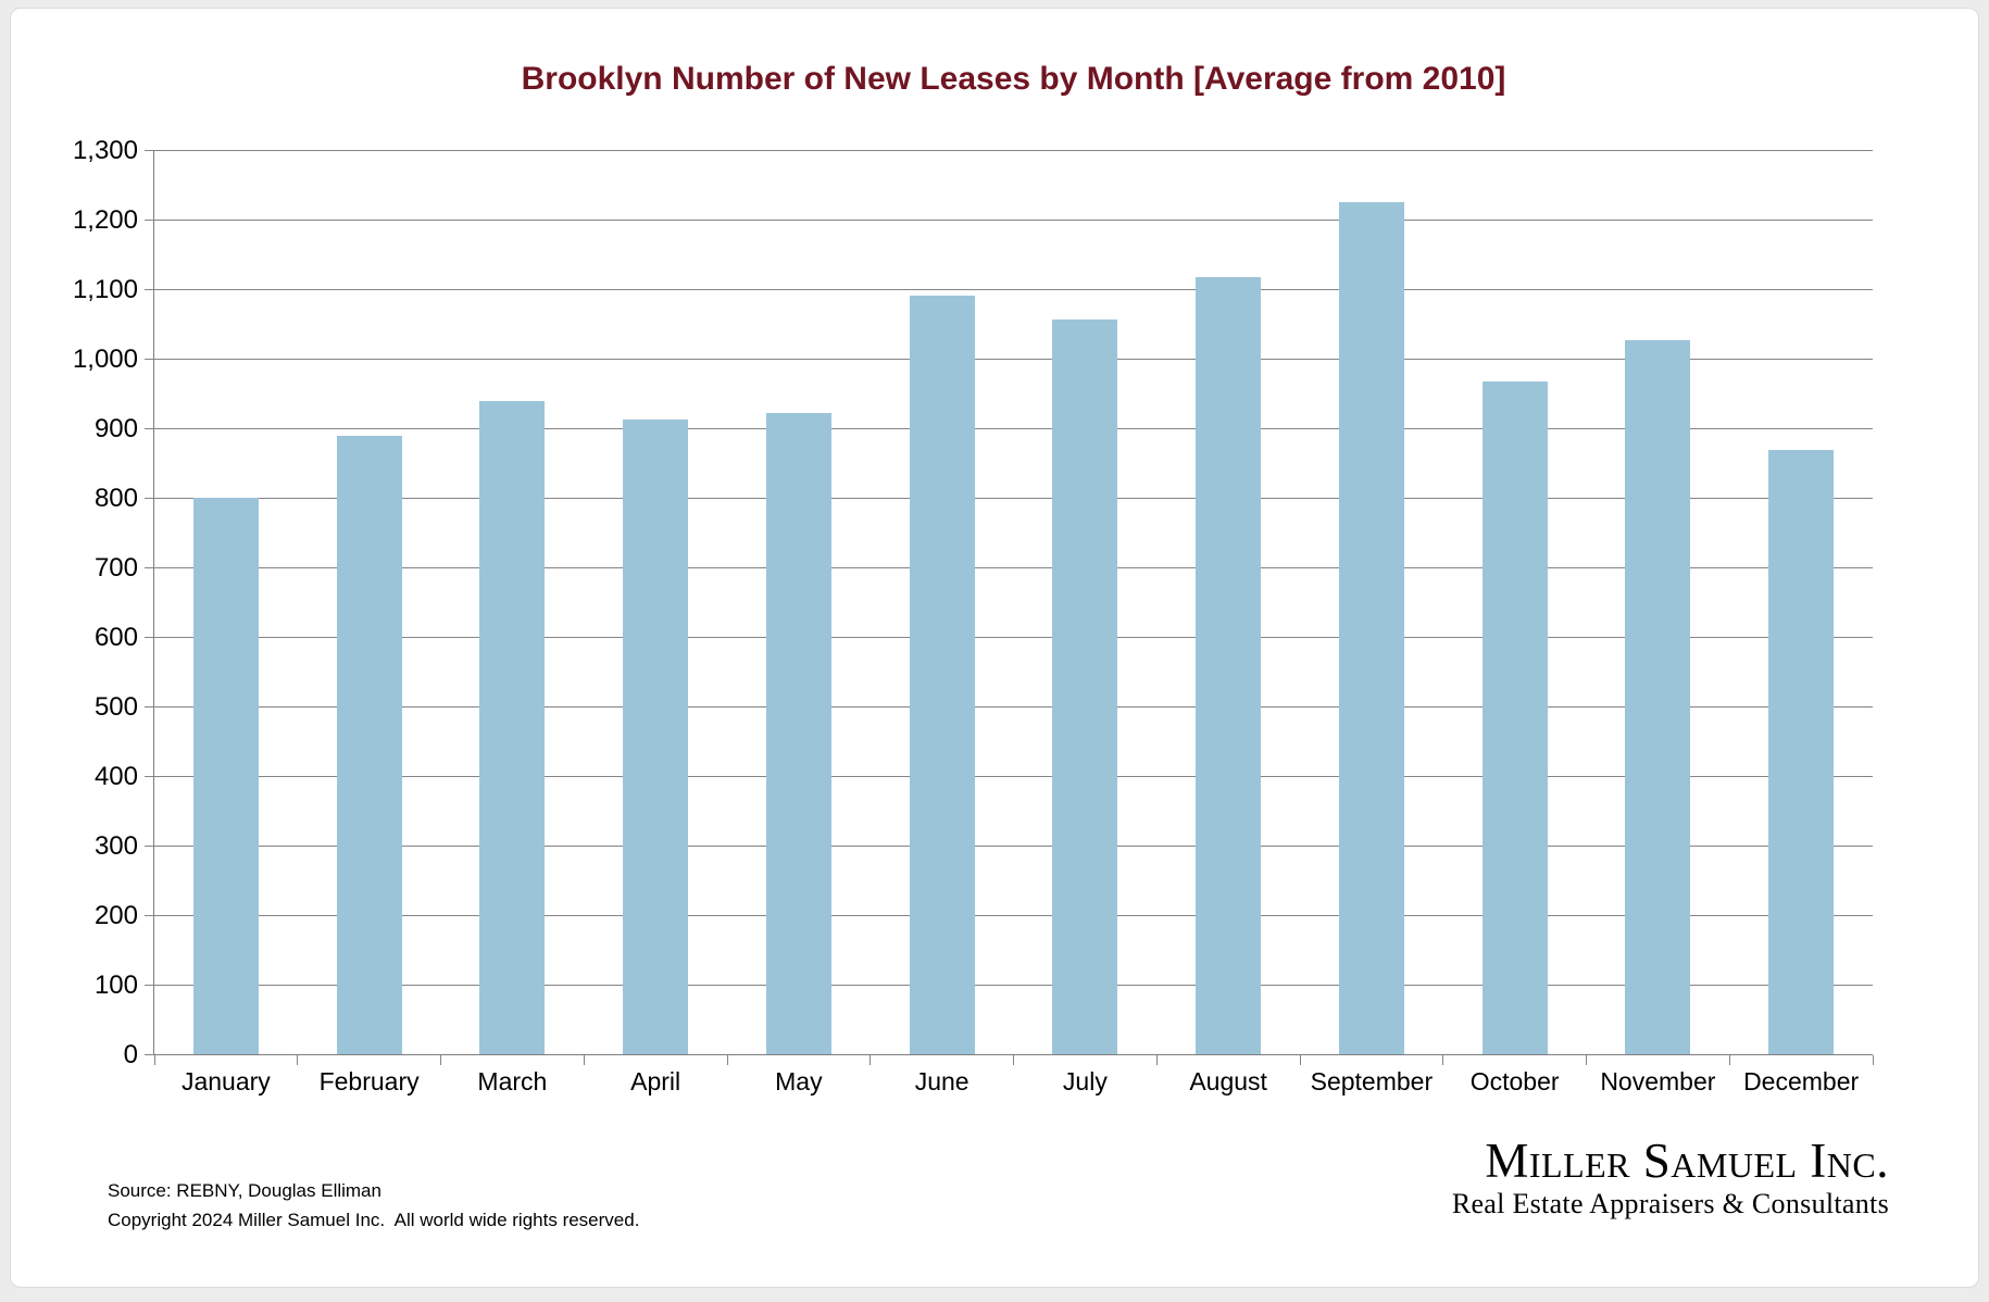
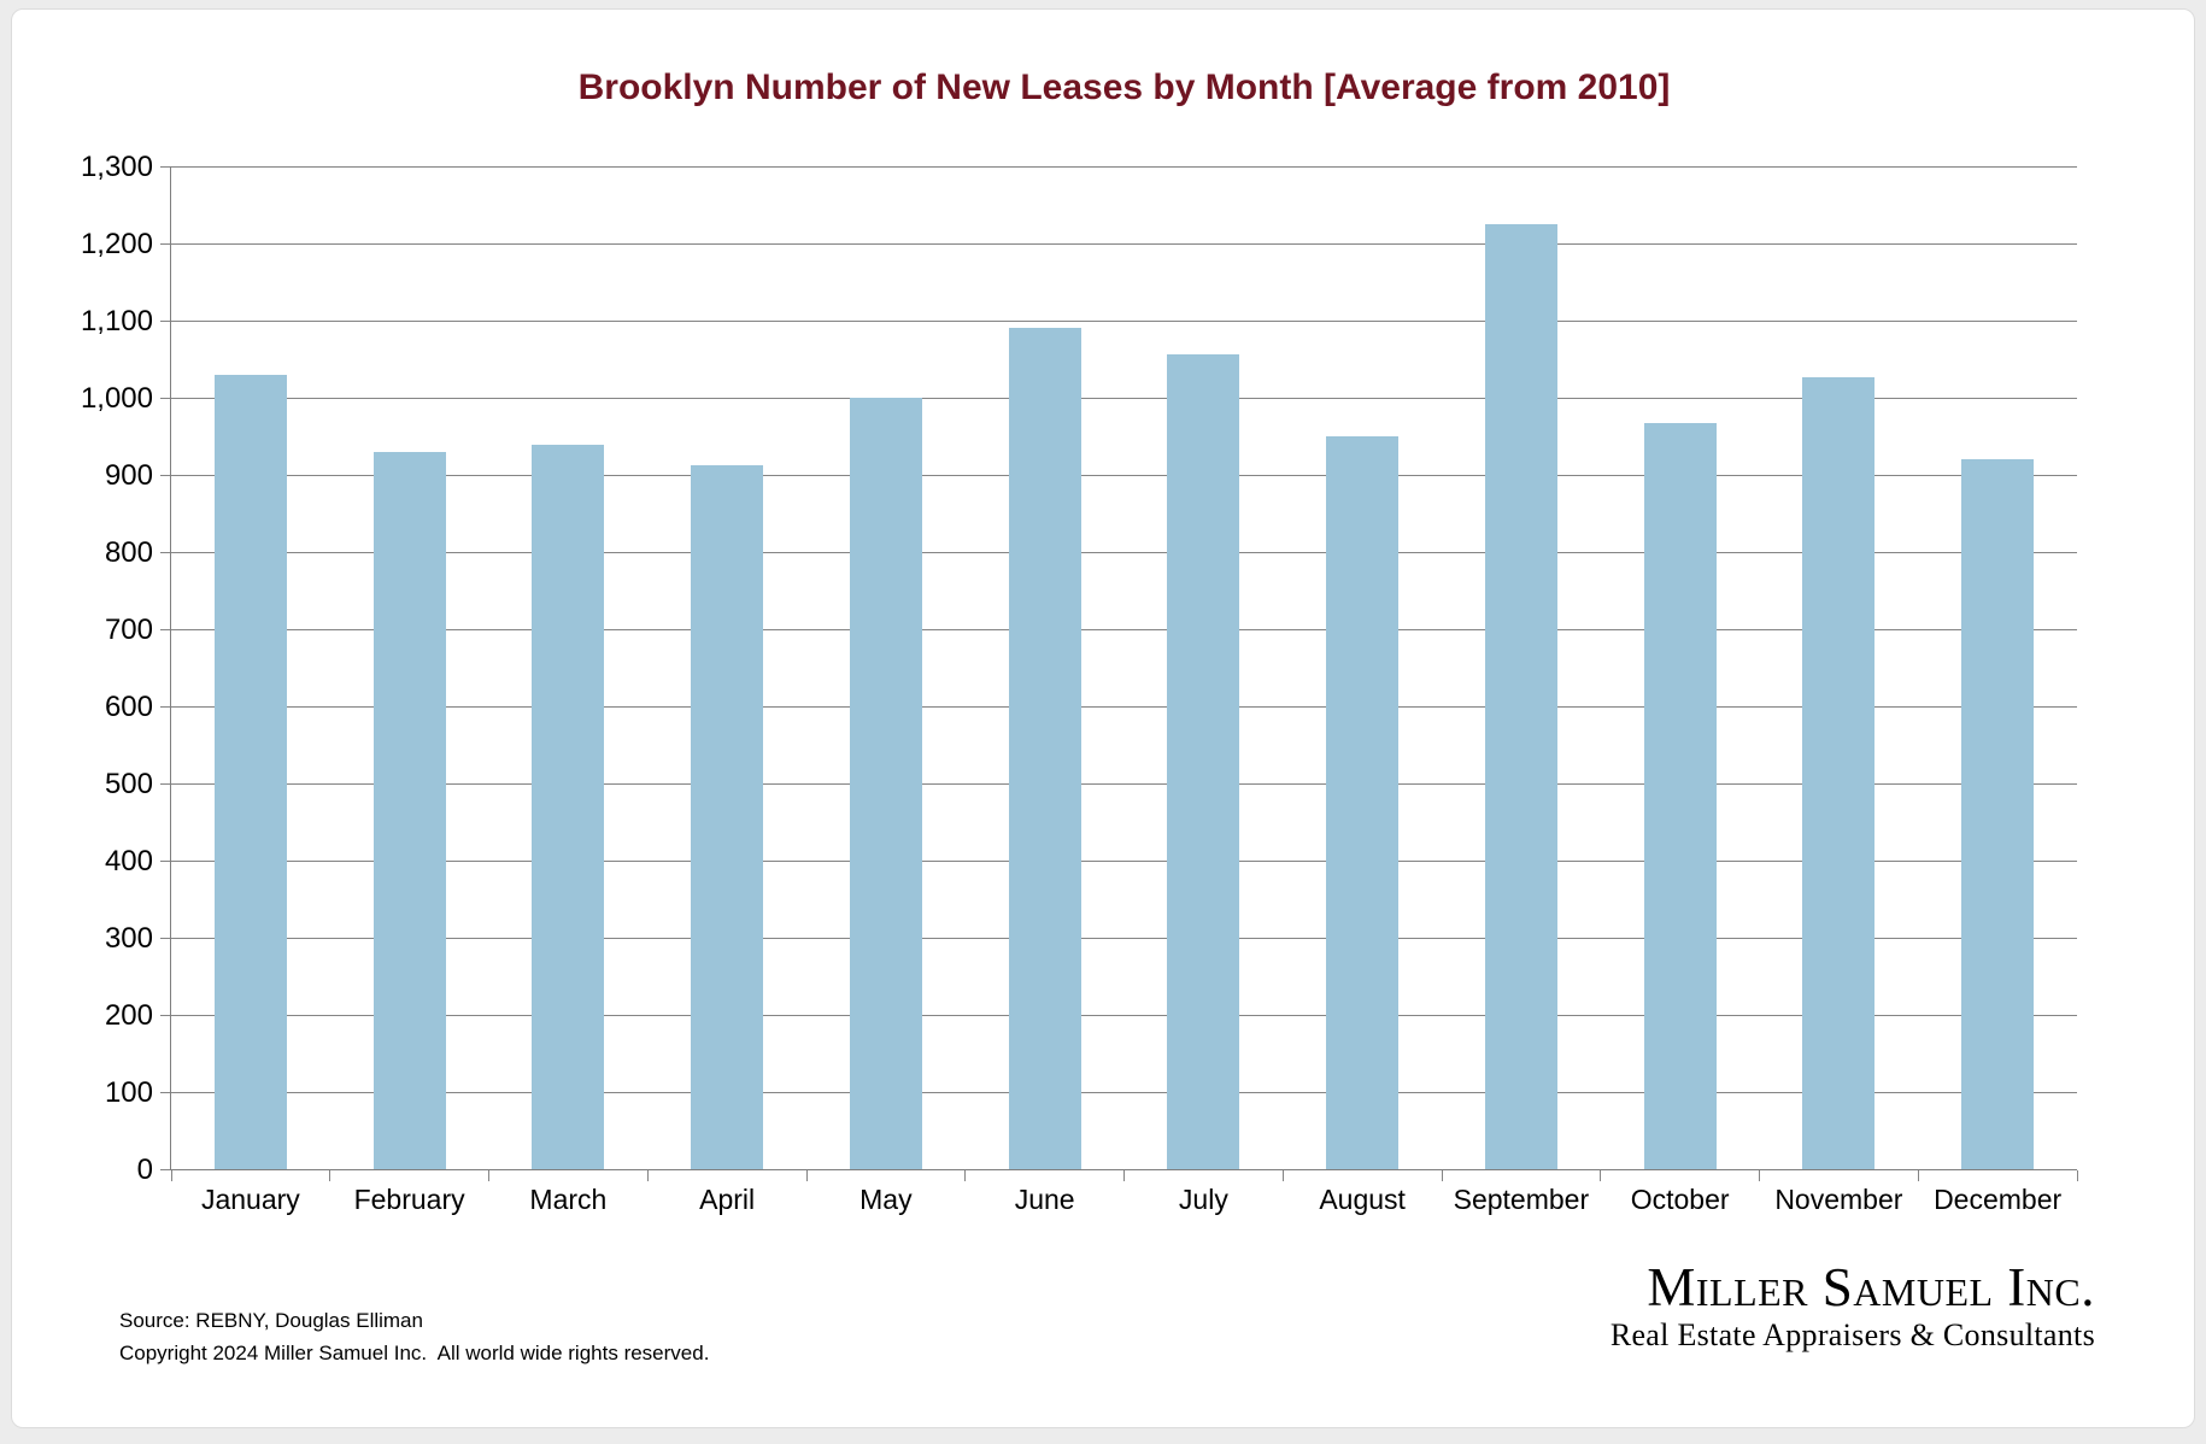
January: 800 -> 1030
February: 890 -> 930
May: 920 -> 1000
August: 1120 -> 950
December: 870 -> 920
